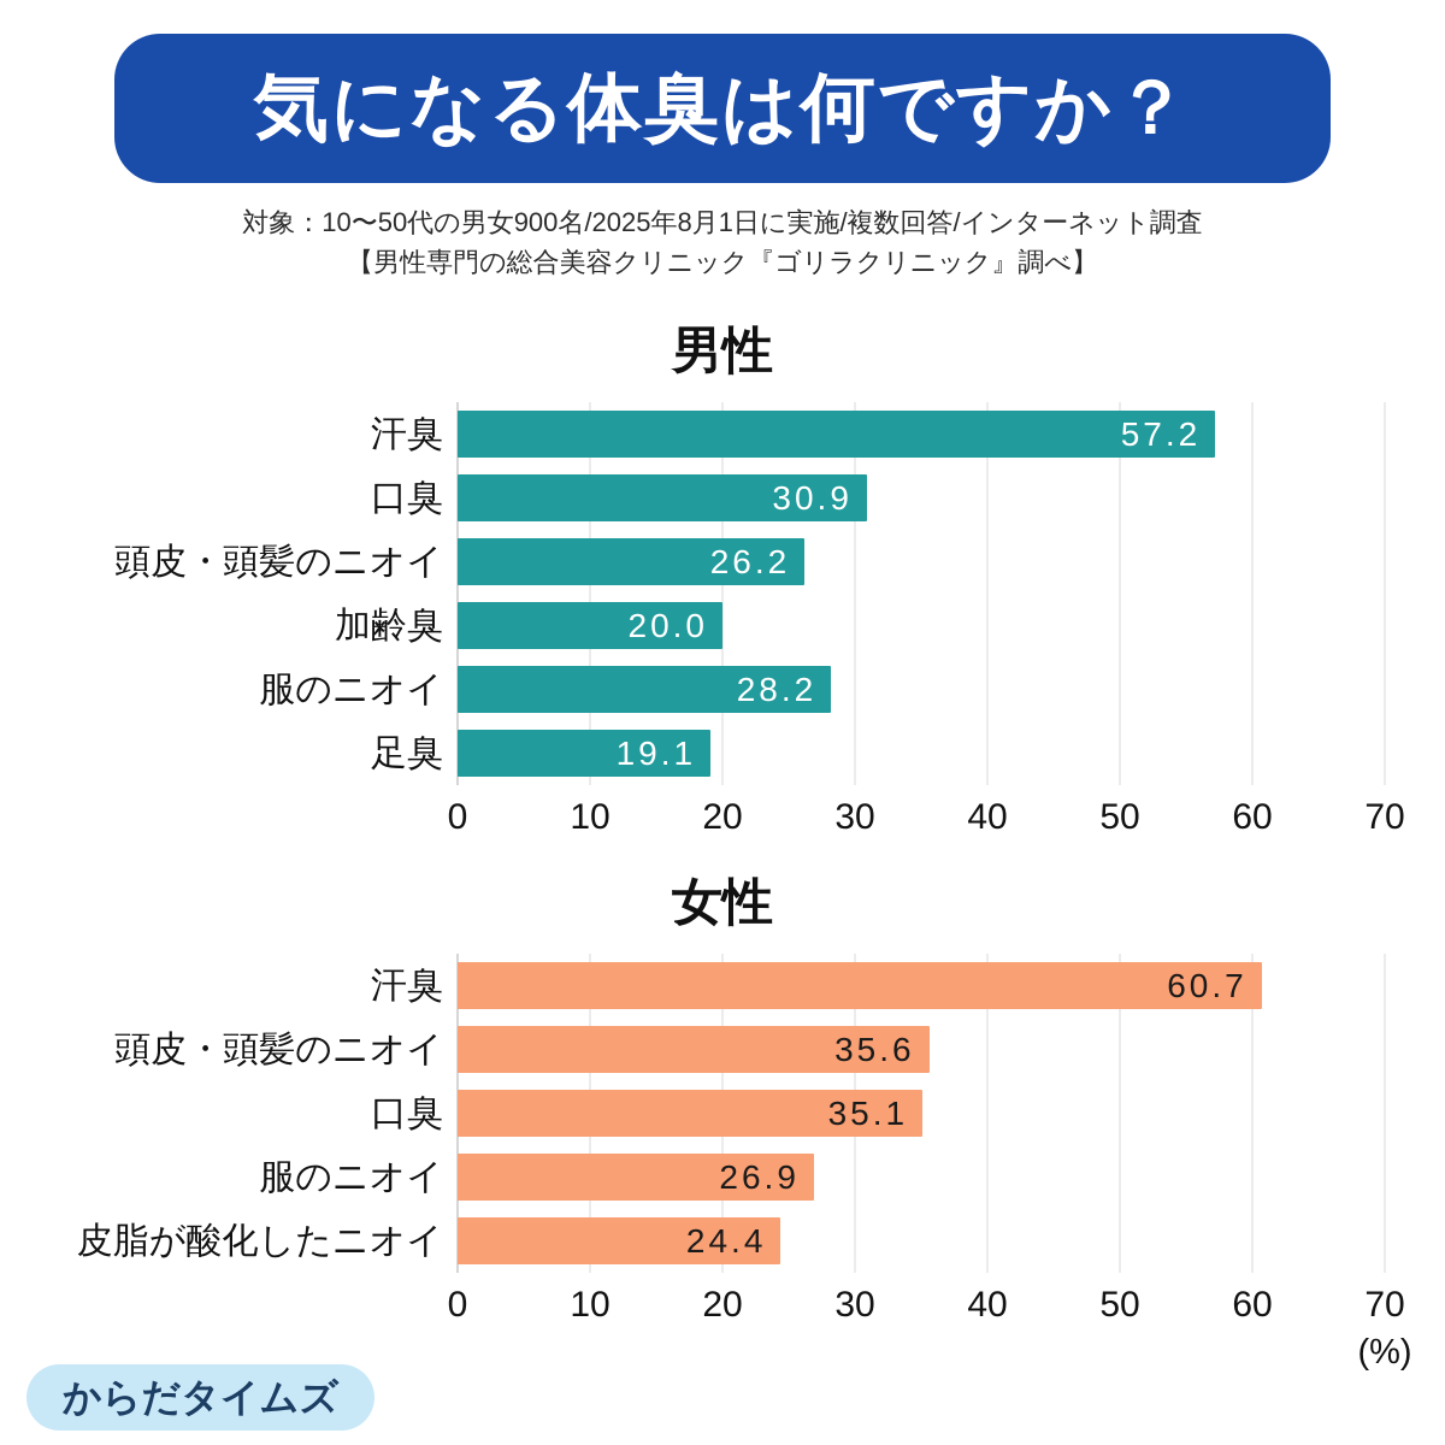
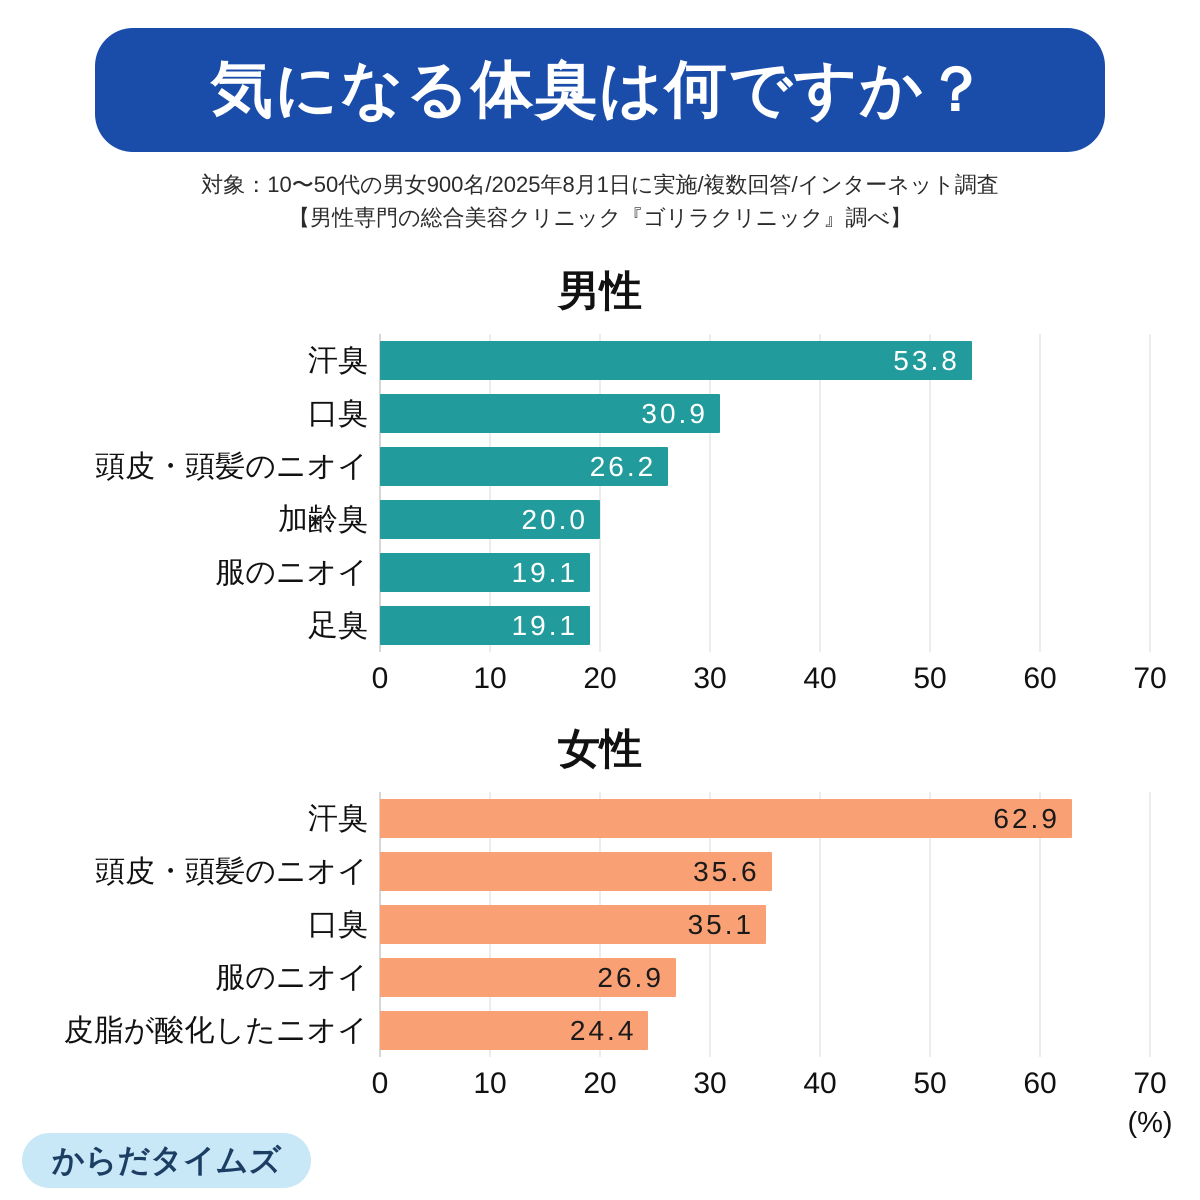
男性/汗臭: 57.2 -> 53.8
男性/服のニオイ: 28.2 -> 19.1
女性/汗臭: 60.7 -> 62.9
